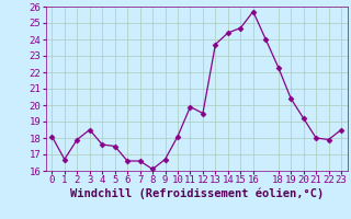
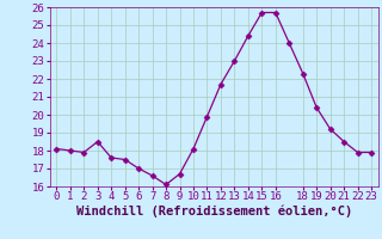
1: 16.7 -> 18.0
6: 16.6 -> 17.0
12: 19.5 -> 21.7
13: 23.7 -> 23.0
15: 24.7 -> 25.7
21: 18.0 -> 18.5
23: 18.5 -> 17.9
